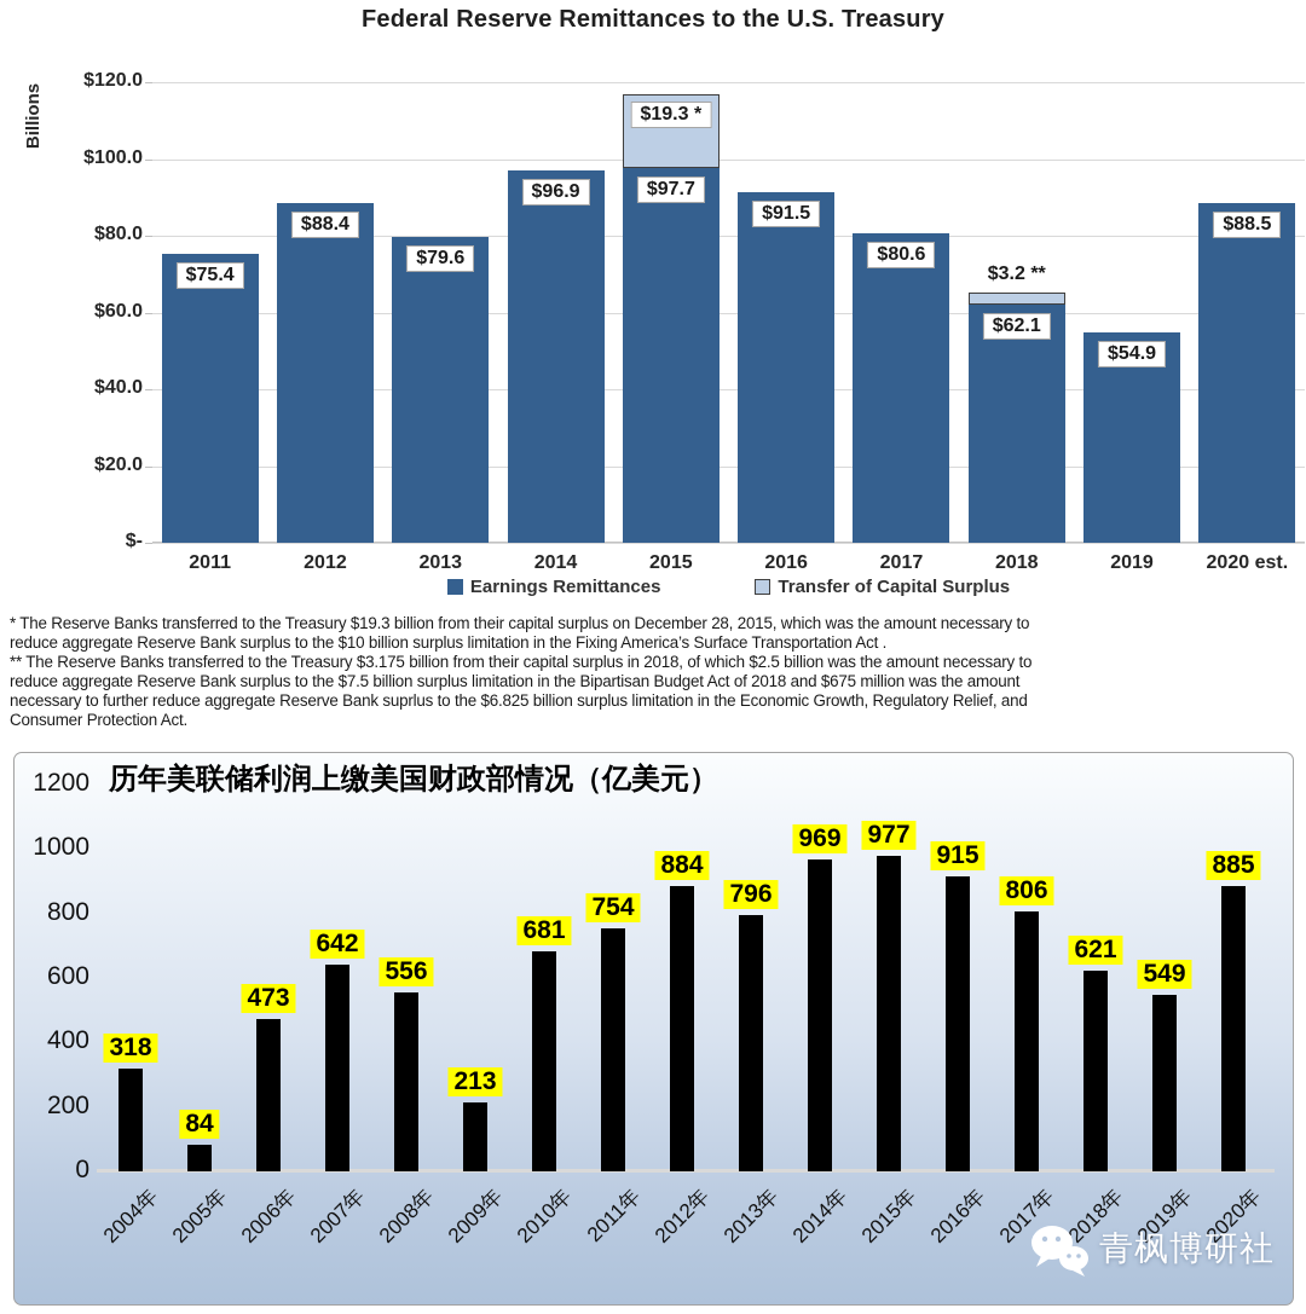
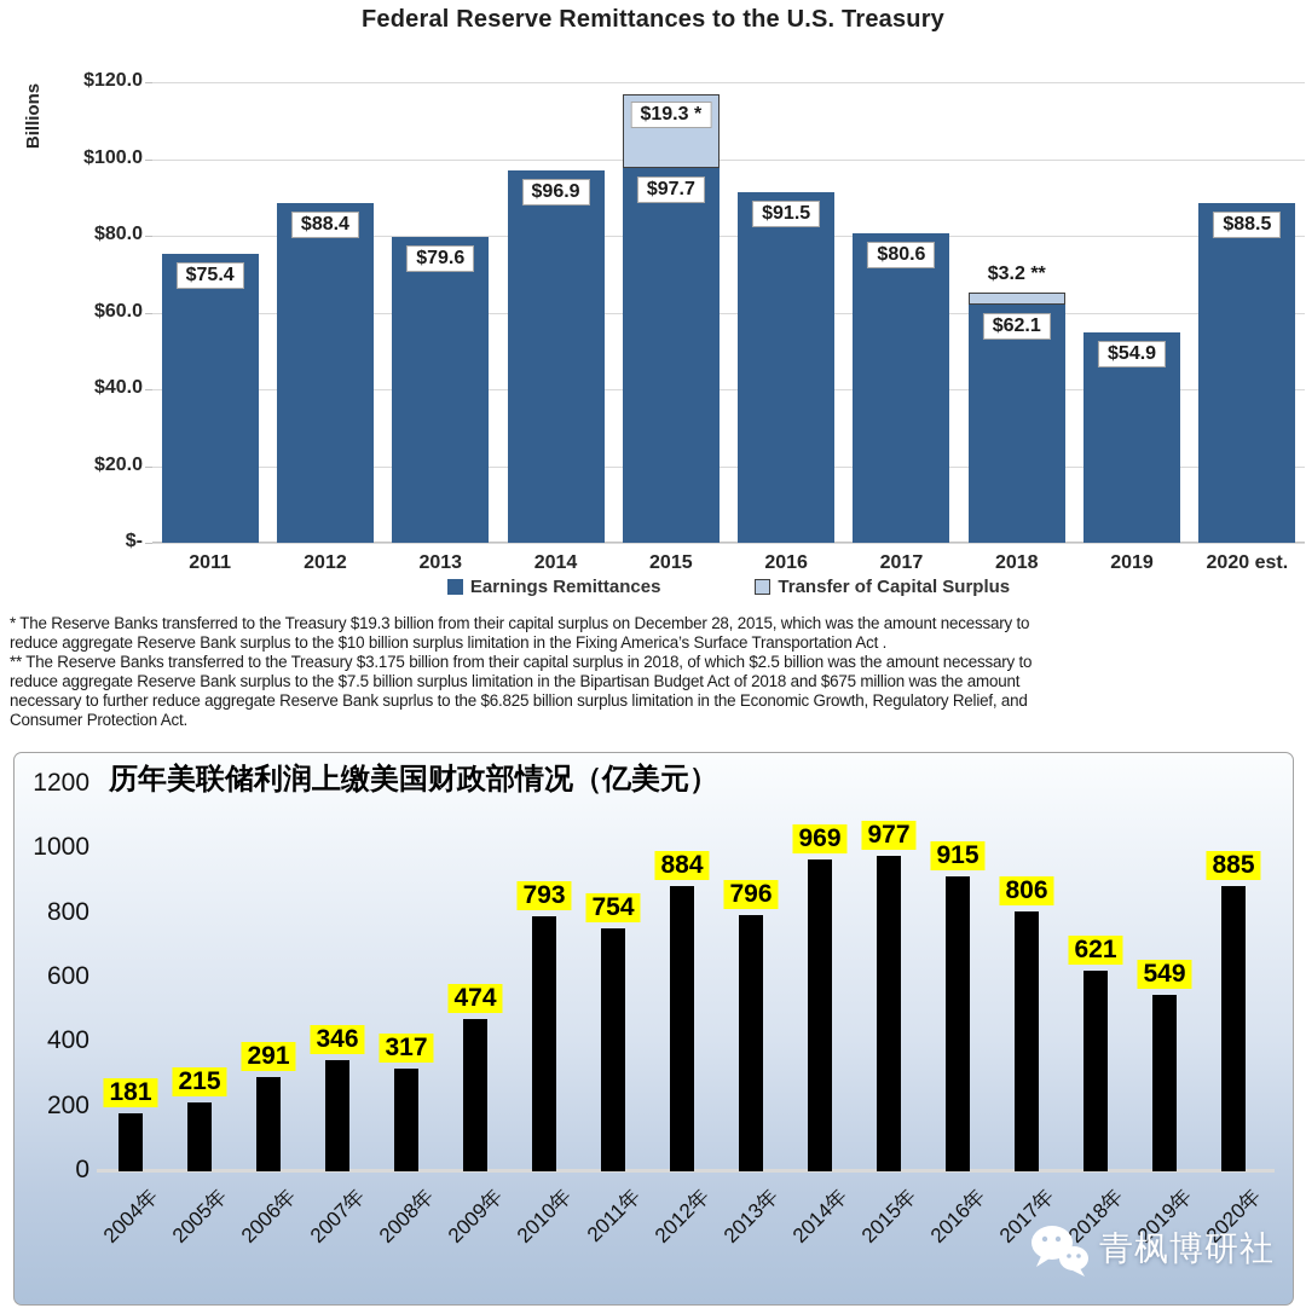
历年美联储利润上缴美国财政部情况（亿美元）/2004年: 318 -> 181
历年美联储利润上缴美国财政部情况（亿美元）/2005年: 84 -> 215
历年美联储利润上缴美国财政部情况（亿美元）/2006年: 473 -> 291
历年美联储利润上缴美国财政部情况（亿美元）/2007年: 642 -> 346
历年美联储利润上缴美国财政部情况（亿美元）/2008年: 556 -> 317
历年美联储利润上缴美国财政部情况（亿美元）/2009年: 213 -> 474
历年美联储利润上缴美国财政部情况（亿美元）/2010年: 681 -> 793
